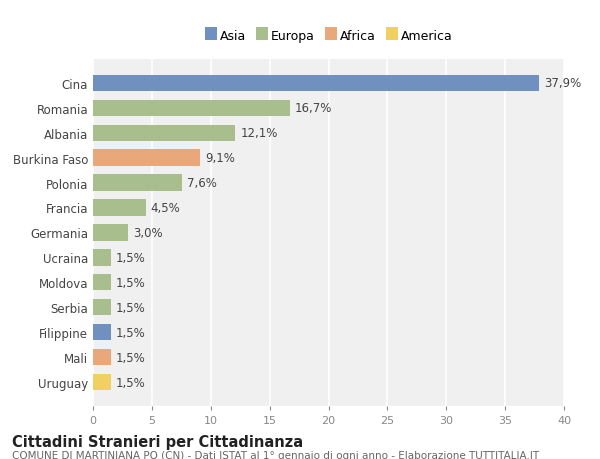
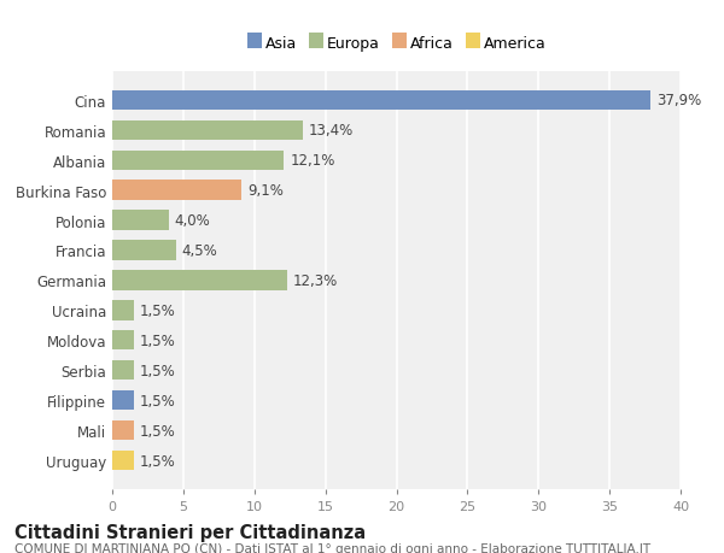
Romania: 16,7% -> 13,4%
Polonia: 7,6% -> 4,0%
Germania: 3,0% -> 12,3%
